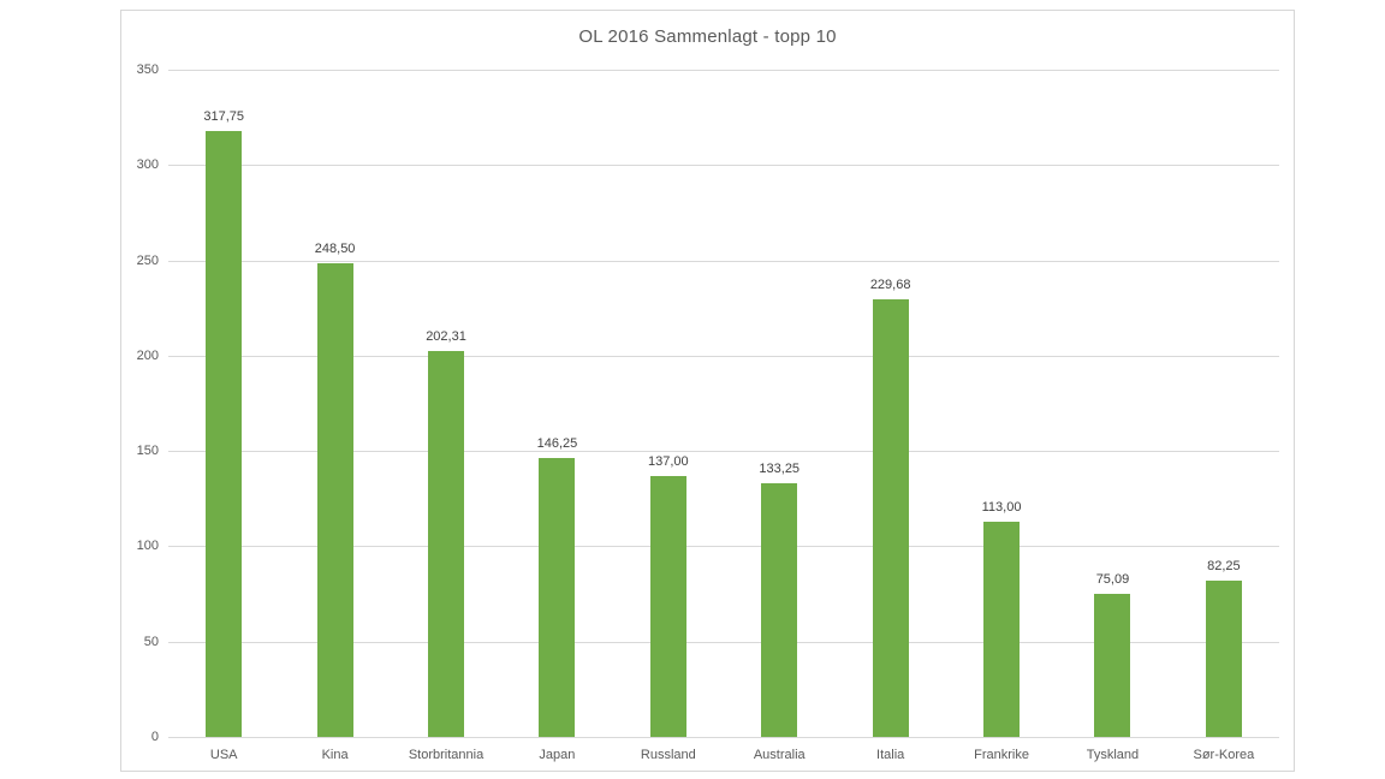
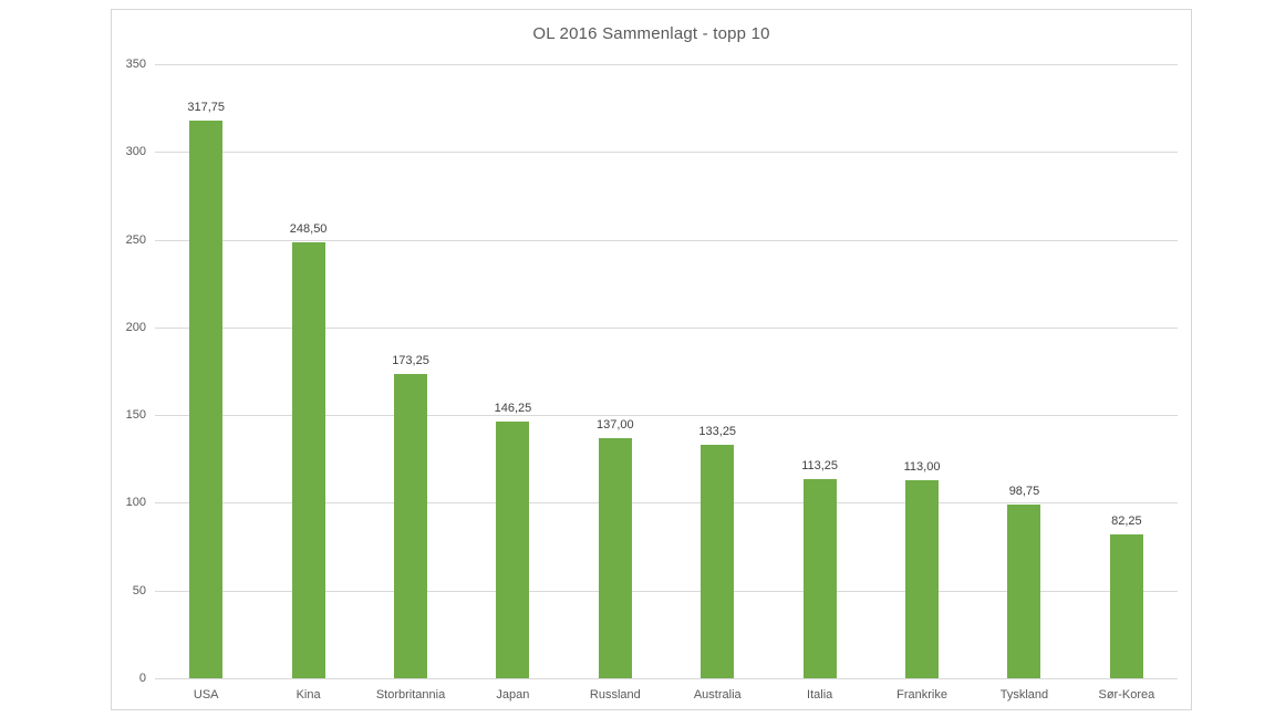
Storbritannia: 202,31 -> 173,25
Italia: 229,68 -> 113,25
Tyskland: 75,09 -> 98,75
